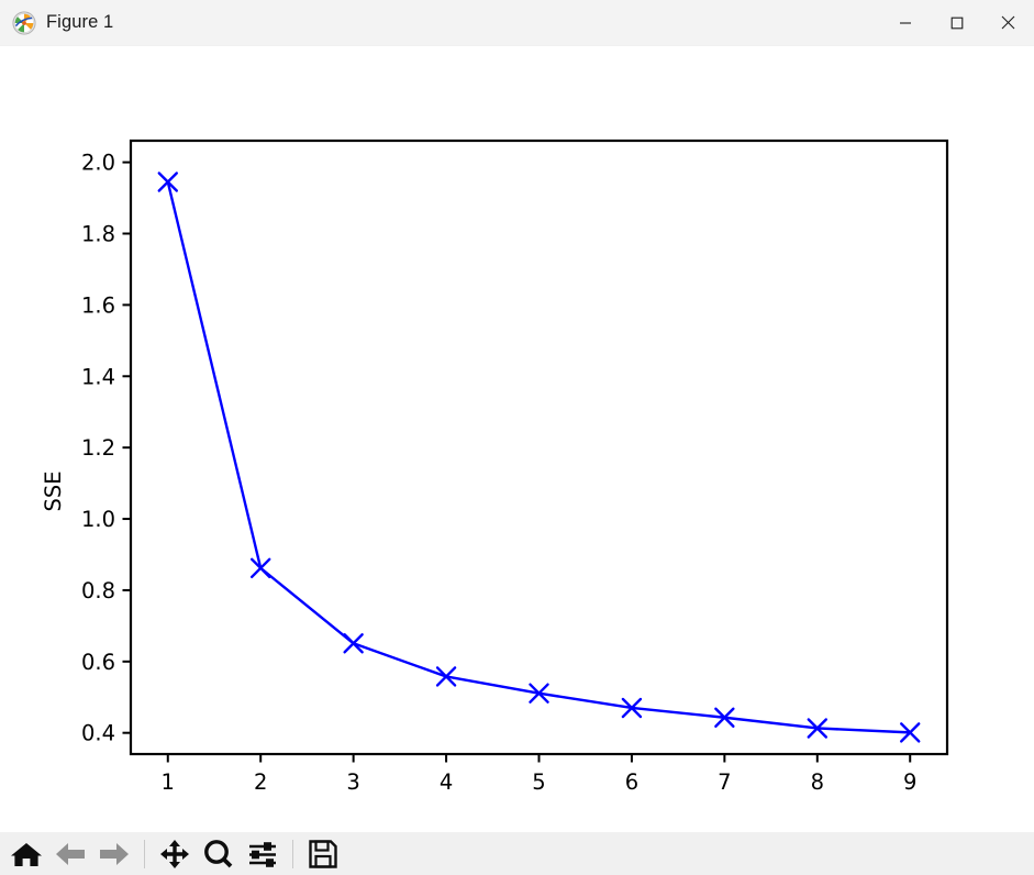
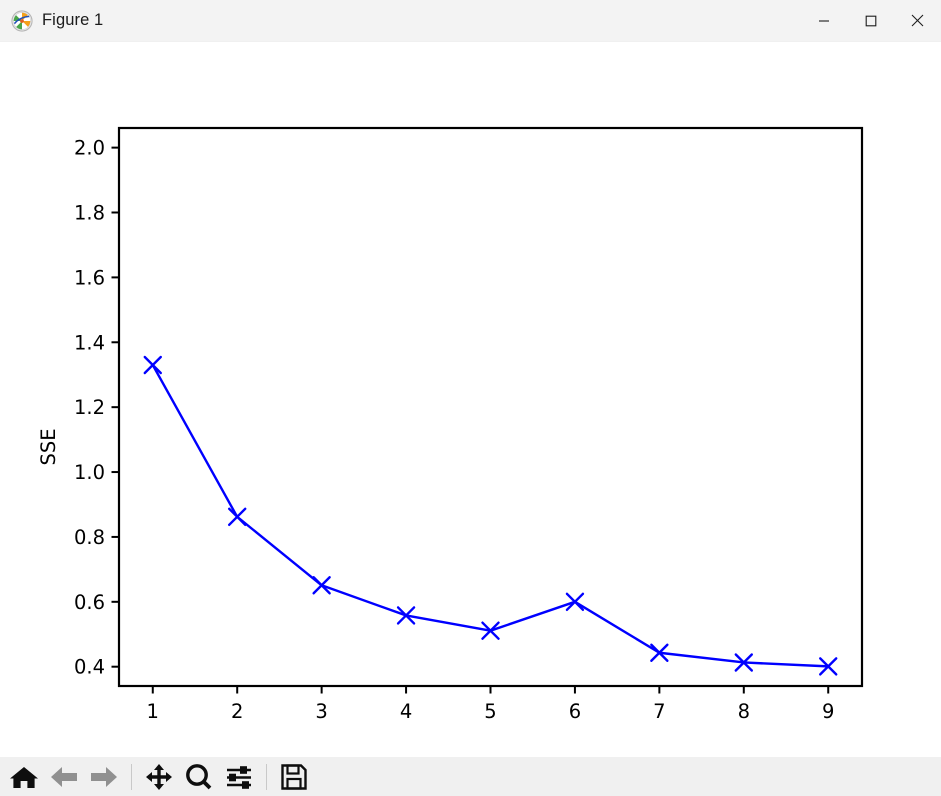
1: 1.95 -> 1.33
6: 0.47 -> 0.60
